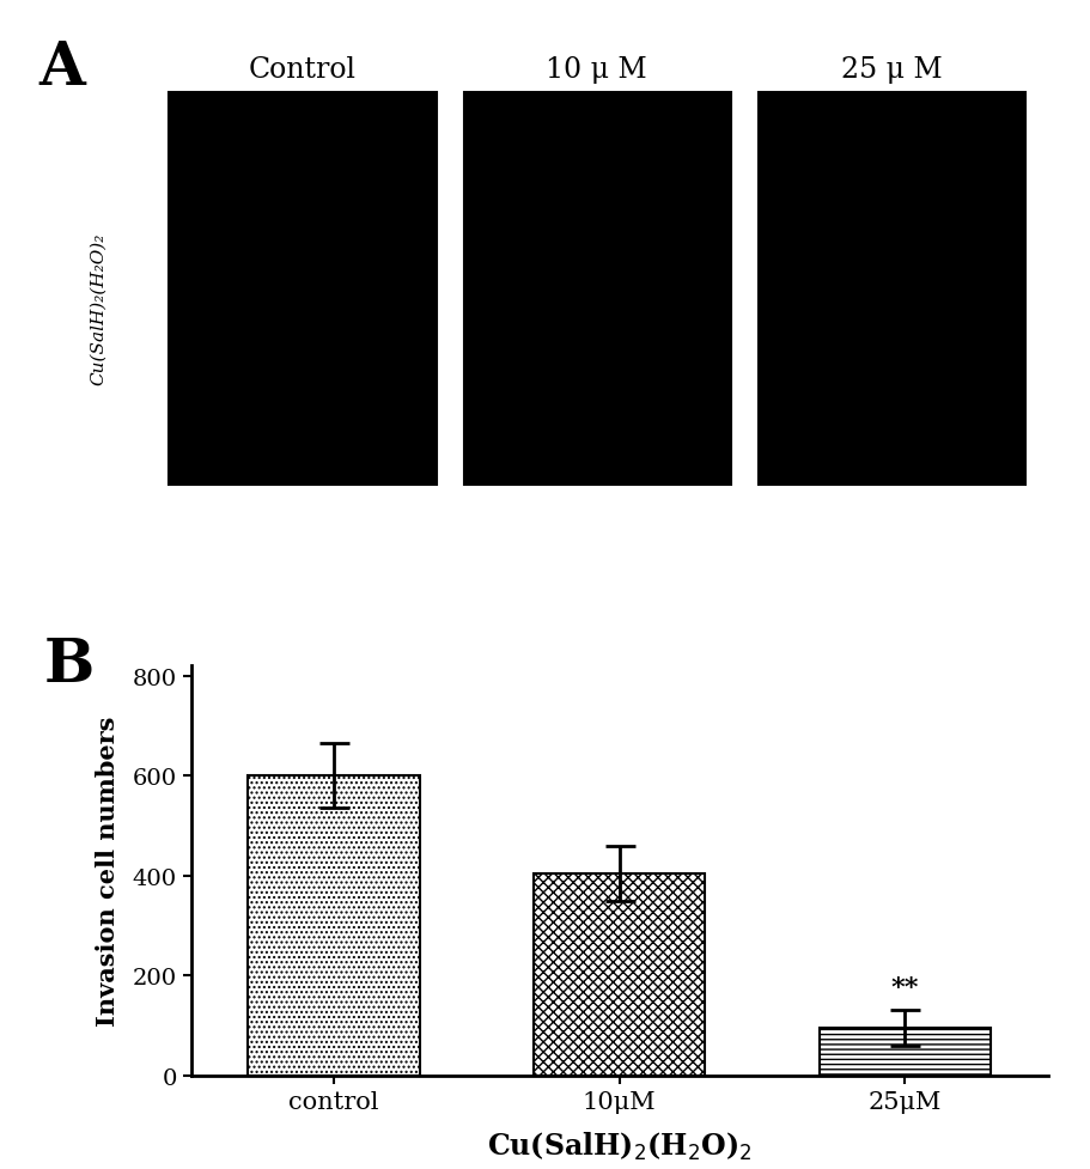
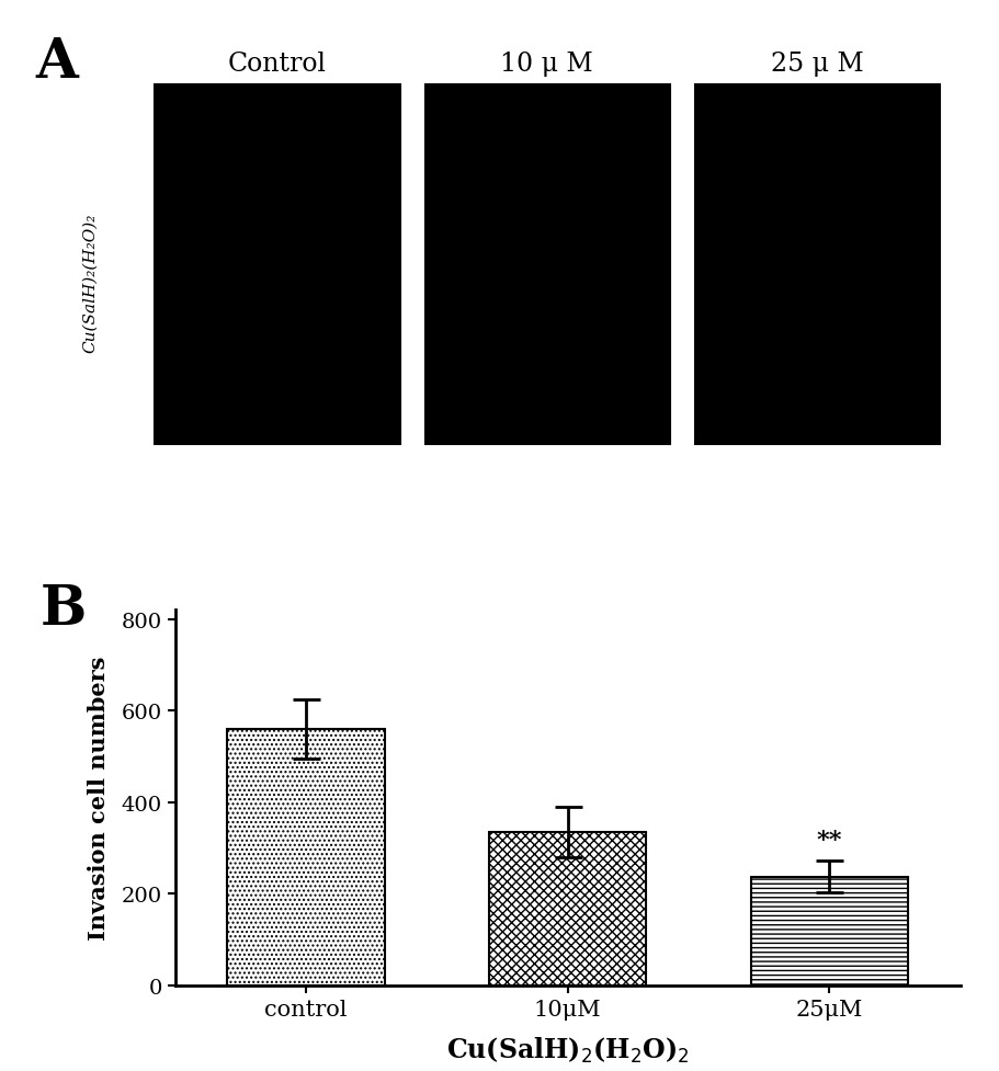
control: 600 -> 560
10μM: 405 -> 335
25μM: 95 -> 237
